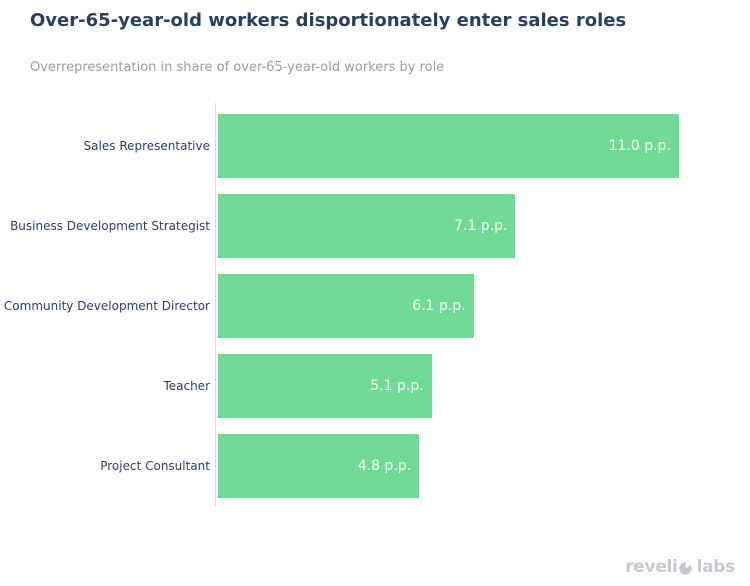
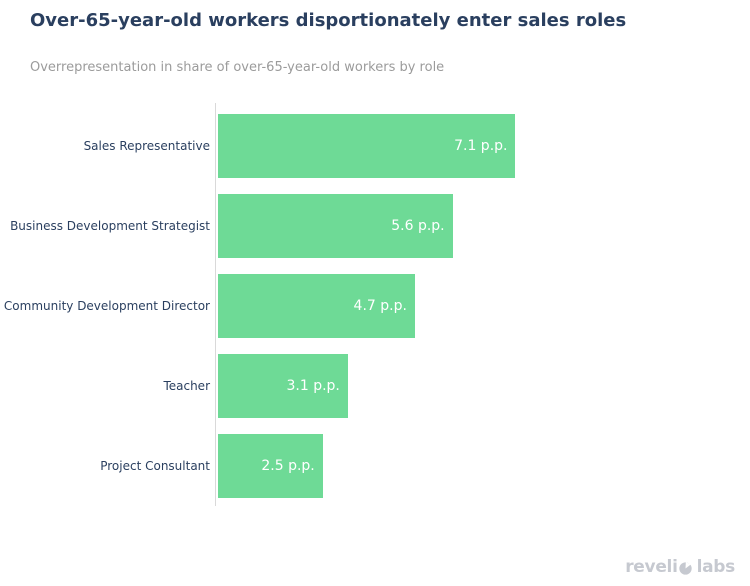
Sales Representative: 11.0 -> 7.1
Business Development Strategist: 7.1 -> 5.6
Community Development Director: 6.1 -> 4.7
Teacher: 5.1 -> 3.1
Project Consultant: 4.8 -> 2.5
